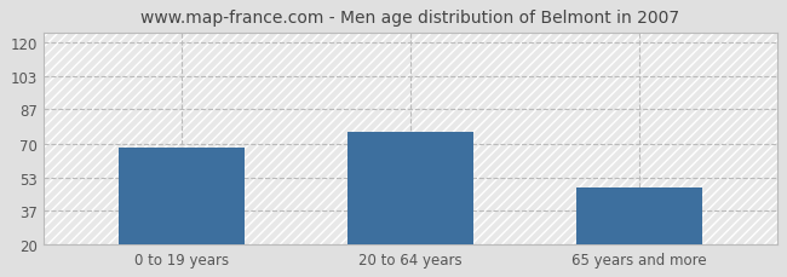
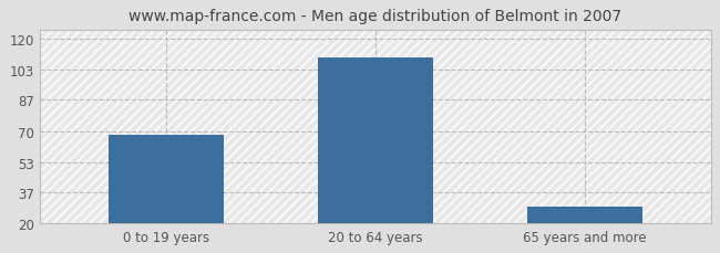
20 to 64 years: 76 -> 110
65 years and more: 48 -> 29
